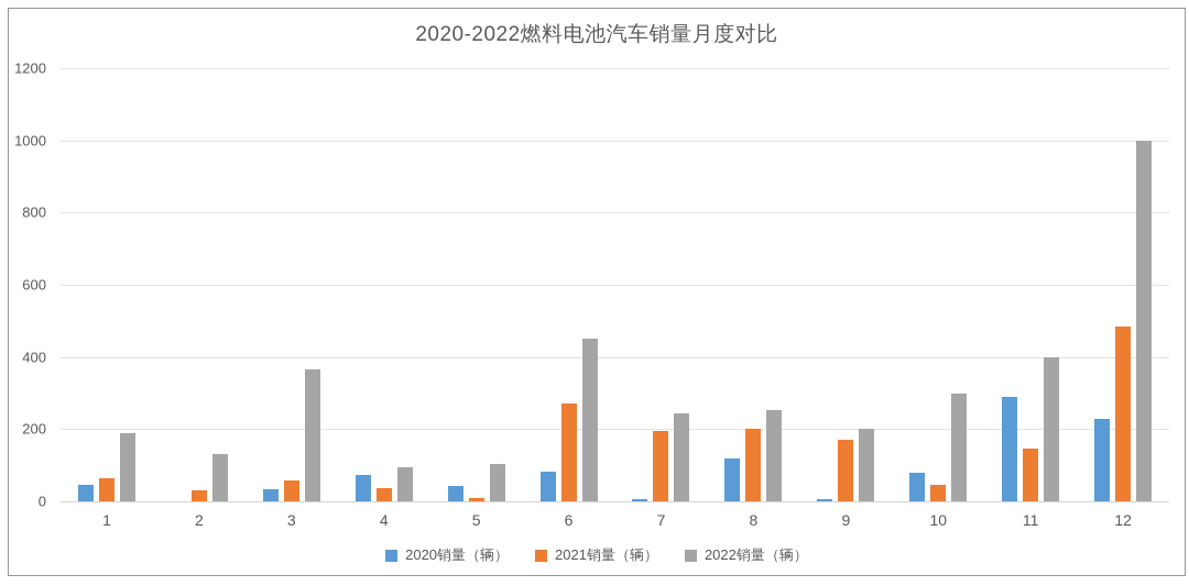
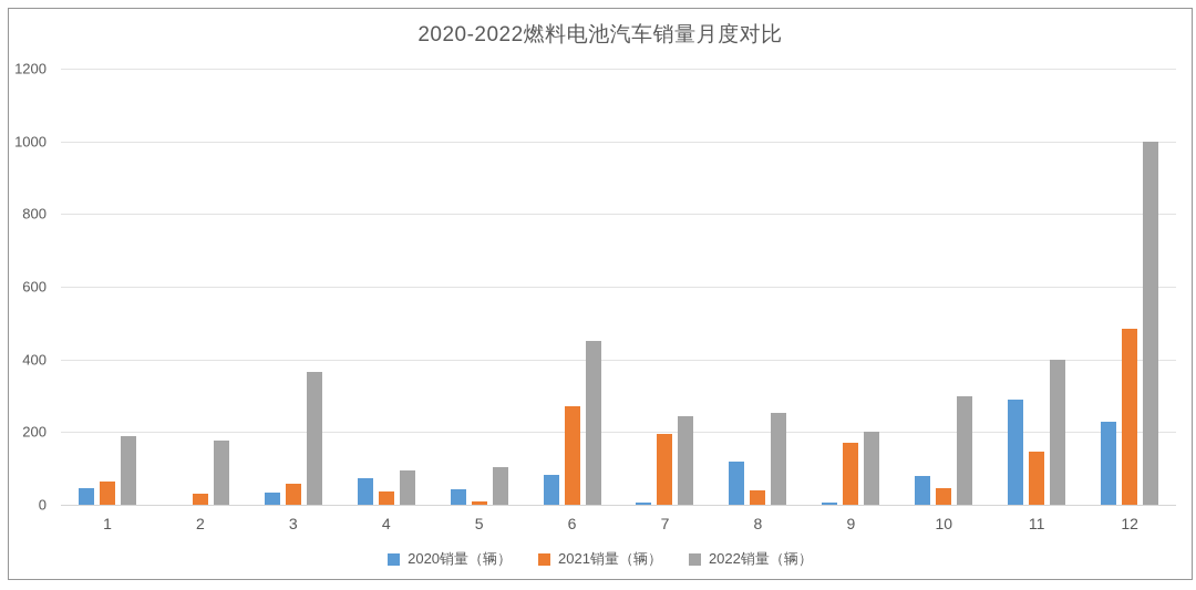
2022销量（辆）/2: 130 -> 180
2021销量（辆）/8: 200 -> 40
